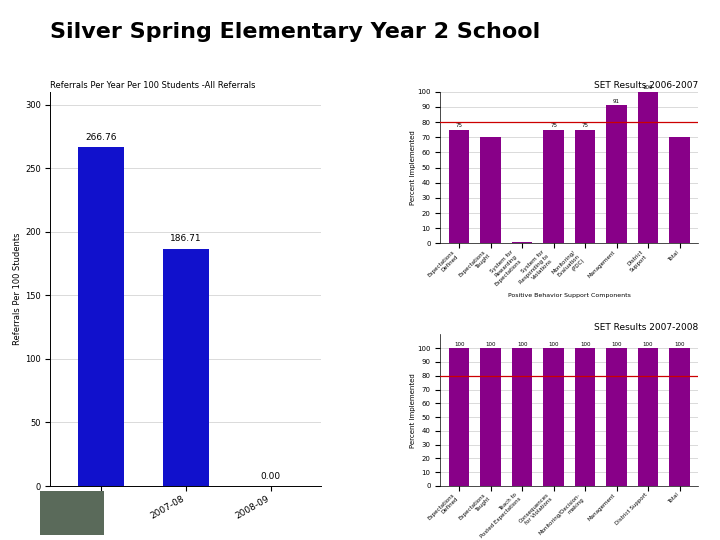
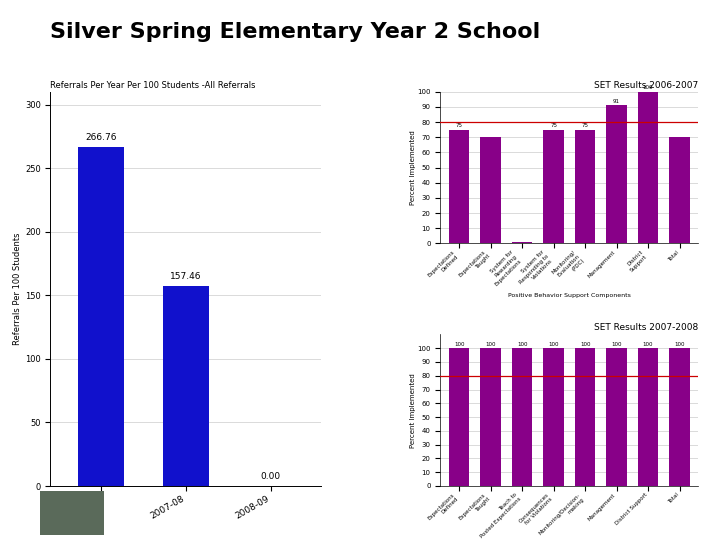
Referrals Per Year Per 100 Students -All Referrals/2007-08: 186.71 -> 157.46
